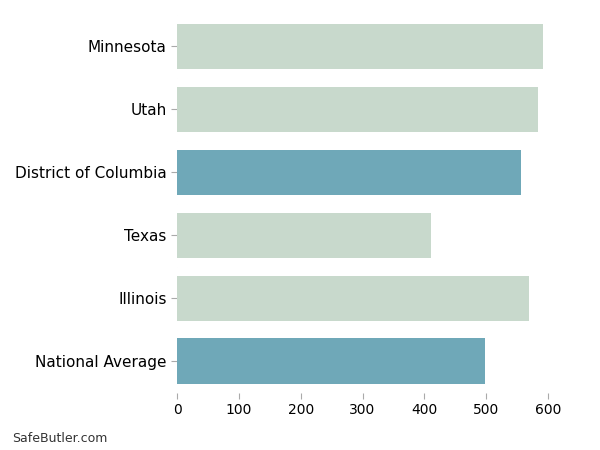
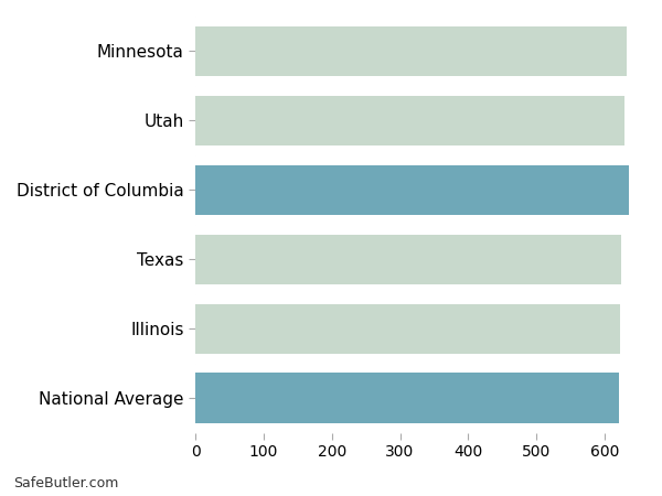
Minnesota: 592 -> 633
Utah: 584 -> 630
District of Columbia: 556 -> 636
Texas: 410 -> 624
Illinois: 570 -> 622
National Average: 498 -> 621
